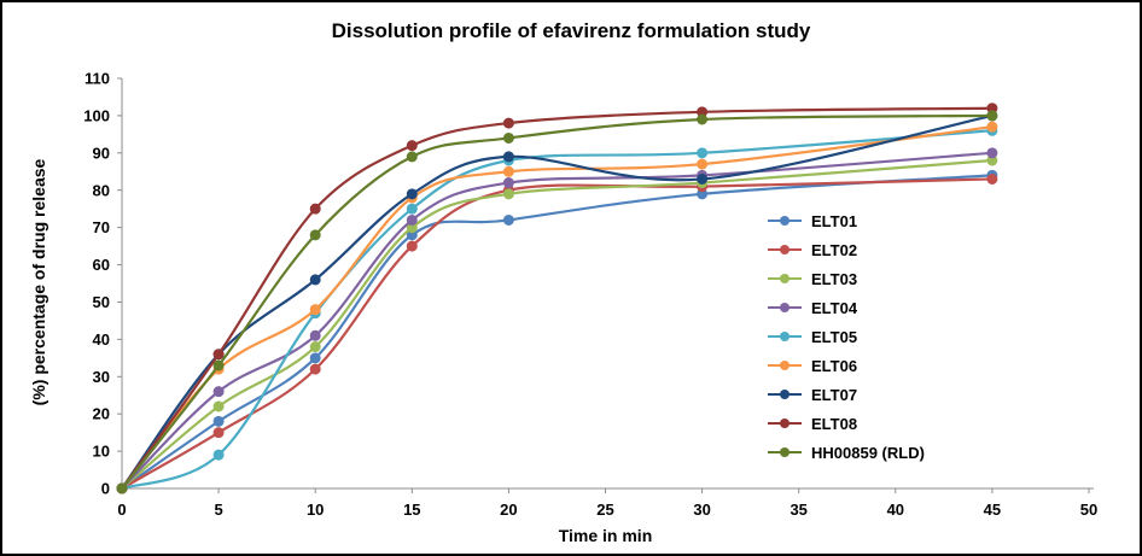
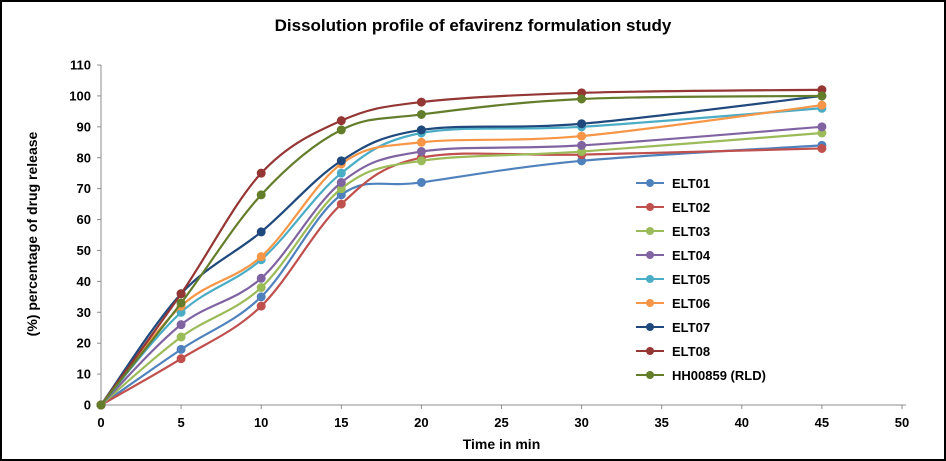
ELT05/5: 9 -> 30
ELT07/30: 83 -> 91
